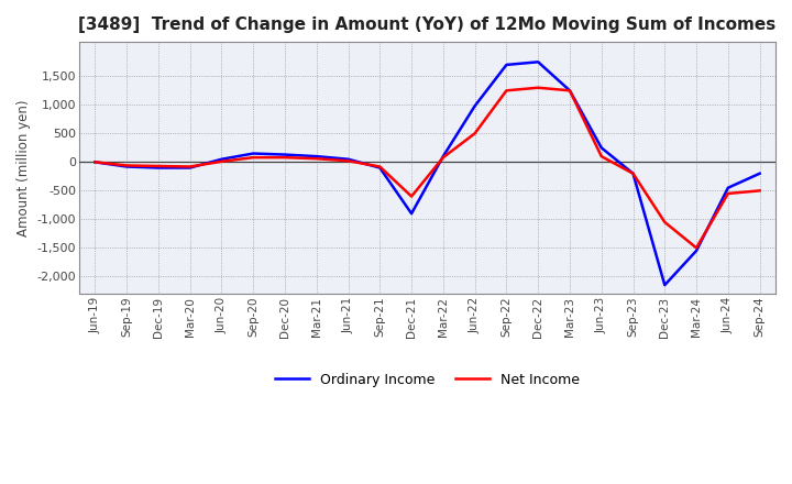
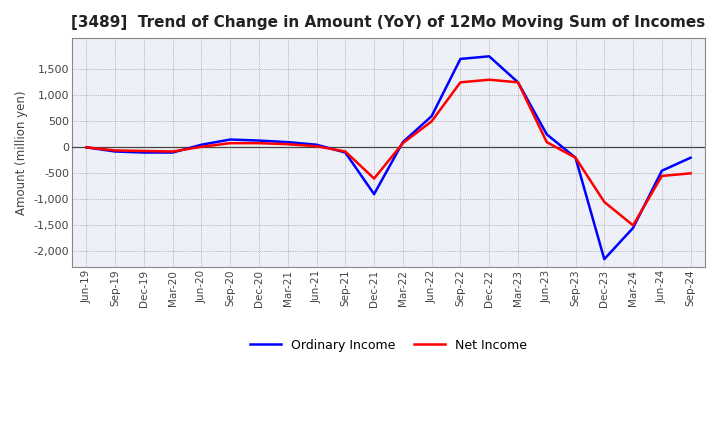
Ordinary Income/Jun-22: 980 -> 600
